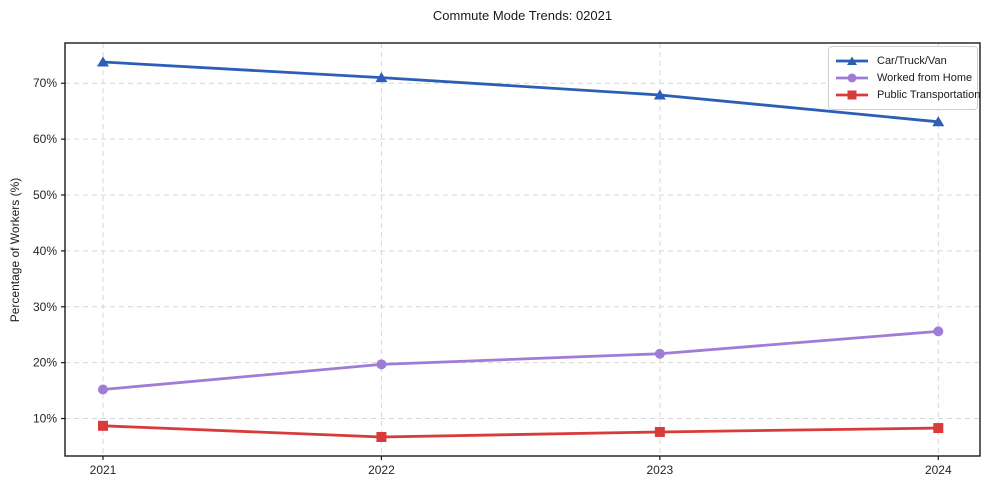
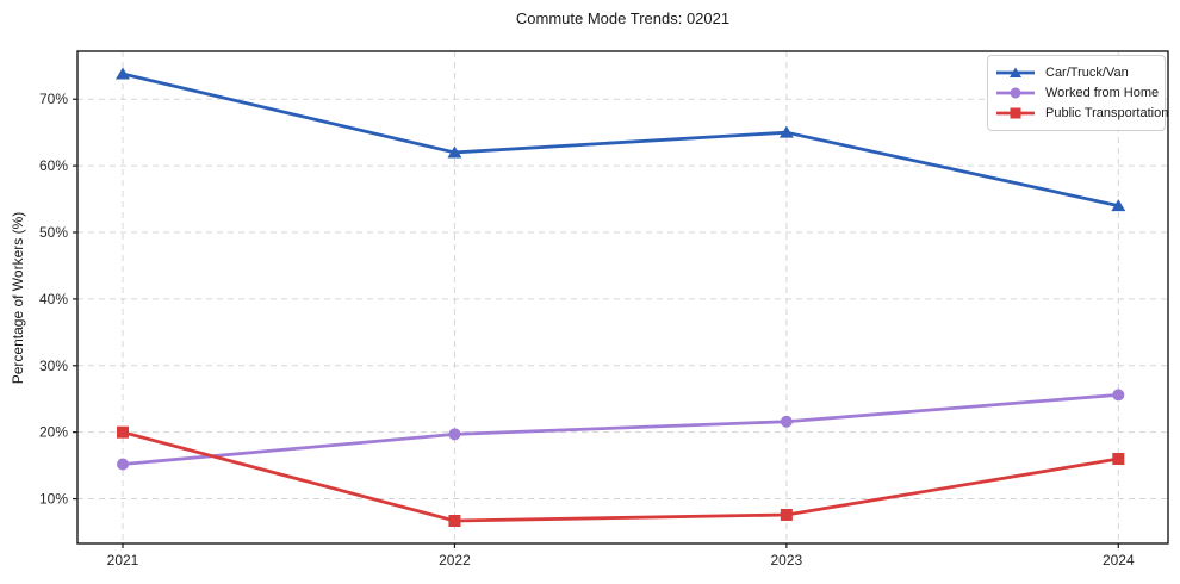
Public Transportation/2021: 9% -> 20%
Car/Truck/Van/2022: 71% -> 62%
Car/Truck/Van/2023: 68% -> 65%
Car/Truck/Van/2024: 63% -> 54%
Public Transportation/2024: 8% -> 16%
